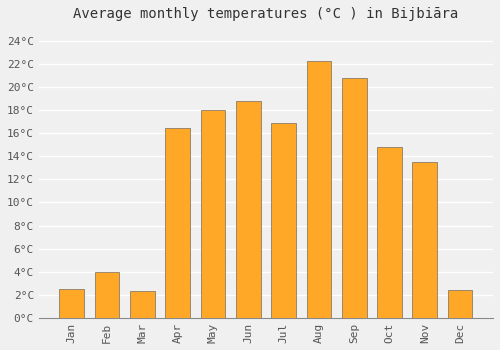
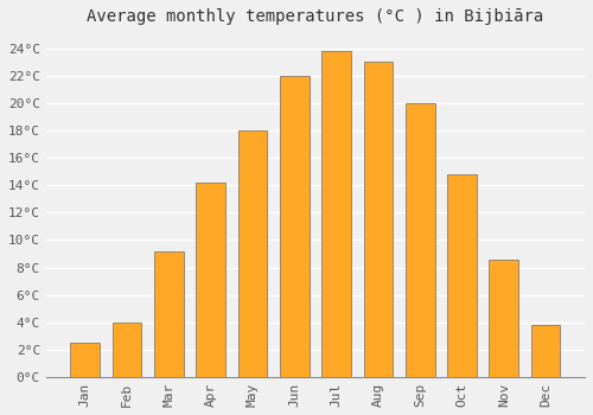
Mar: 2.3°C -> 9.2°C
Apr: 16.4°C -> 14.2°C
Jun: 18.8°C -> 22.0°C
Jul: 16.9°C -> 23.8°C
Aug: 22.2°C -> 23.0°C
Sep: 20.8°C -> 20.0°C
Nov: 13.5°C -> 8.6°C
Dec: 2.4°C -> 3.8°C
